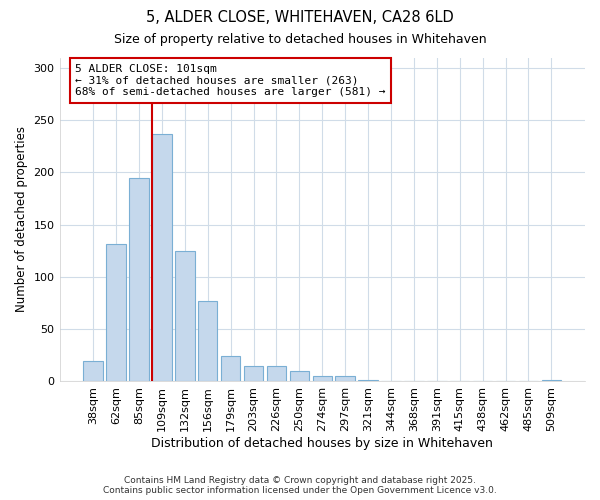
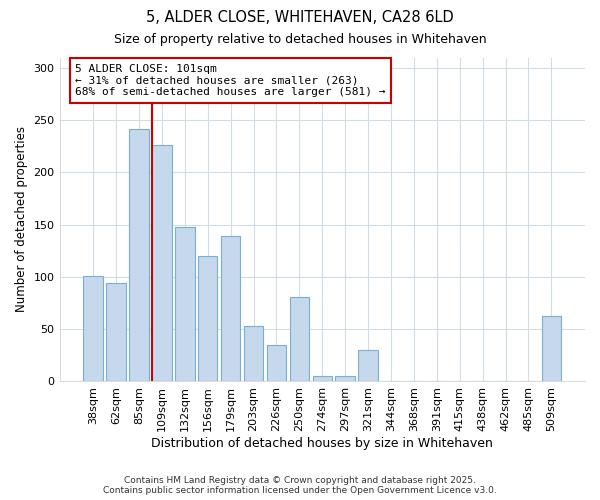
38sqm: 20 -> 101
62sqm: 132 -> 94
85sqm: 195 -> 242
109sqm: 237 -> 226
132sqm: 125 -> 148
156sqm: 77 -> 120
179sqm: 24 -> 139
203sqm: 15 -> 53
226sqm: 15 -> 35
250sqm: 10 -> 81
321sqm: 1 -> 30
509sqm: 1 -> 63
